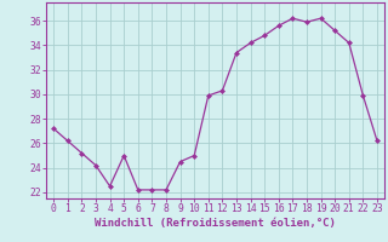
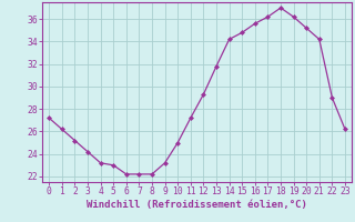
4: 22.5 -> 23.2
5: 25.0 -> 23.0
9: 24.5 -> 23.2
11: 29.9 -> 27.2
12: 30.3 -> 29.3
13: 33.4 -> 31.8
18: 35.9 -> 37.0
22: 29.9 -> 29.0
